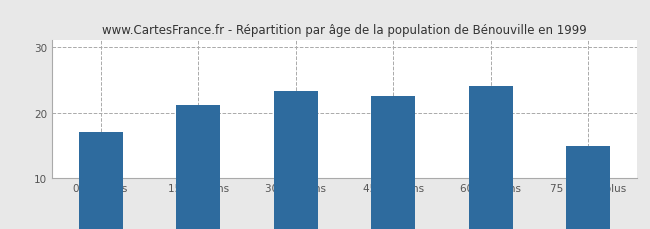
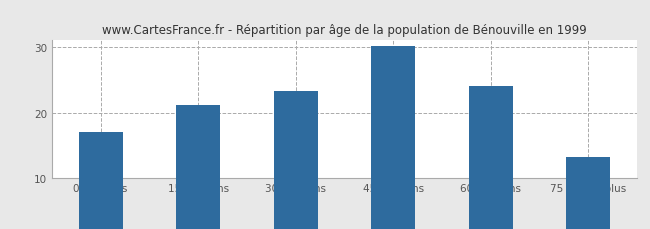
45 à 59 ans: 22.6 -> 30.1
75 ans ou plus: 15.0 -> 13.2
